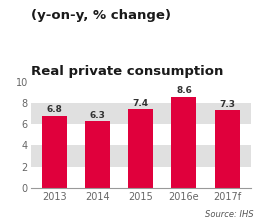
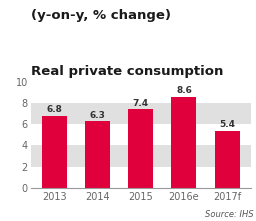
2017f: 7.3 -> 5.4
